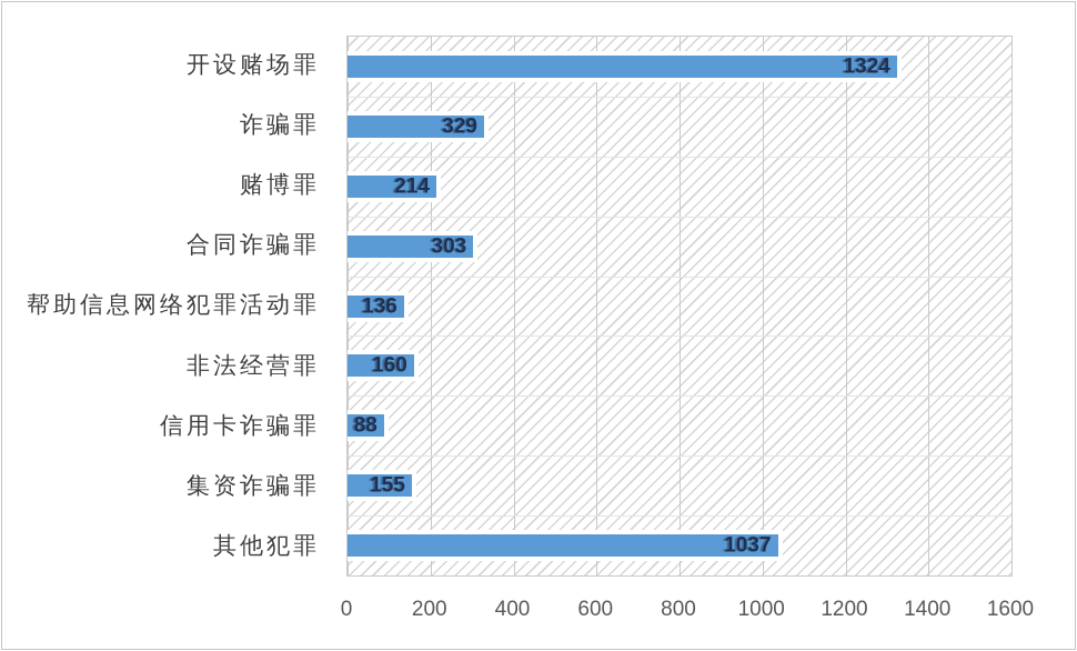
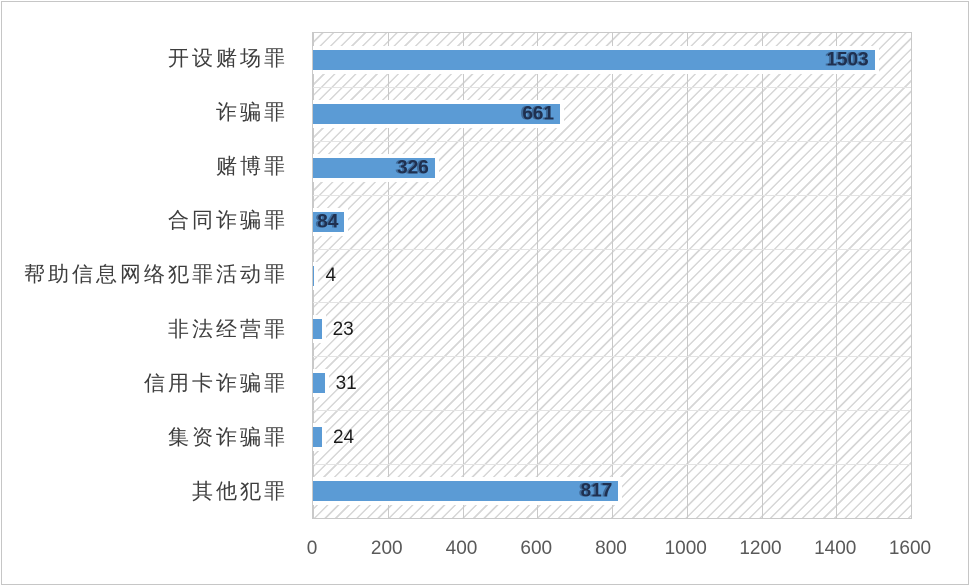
开设赌场罪: 1324 -> 1503
诈骗罪: 329 -> 661
赌博罪: 214 -> 326
合同诈骗罪: 303 -> 84
帮助信息网络犯罪活动罪: 136 -> 4
非法经营罪: 160 -> 23
信用卡诈骗罪: 88 -> 31
集资诈骗罪: 155 -> 24
其他犯罪: 1037 -> 817
